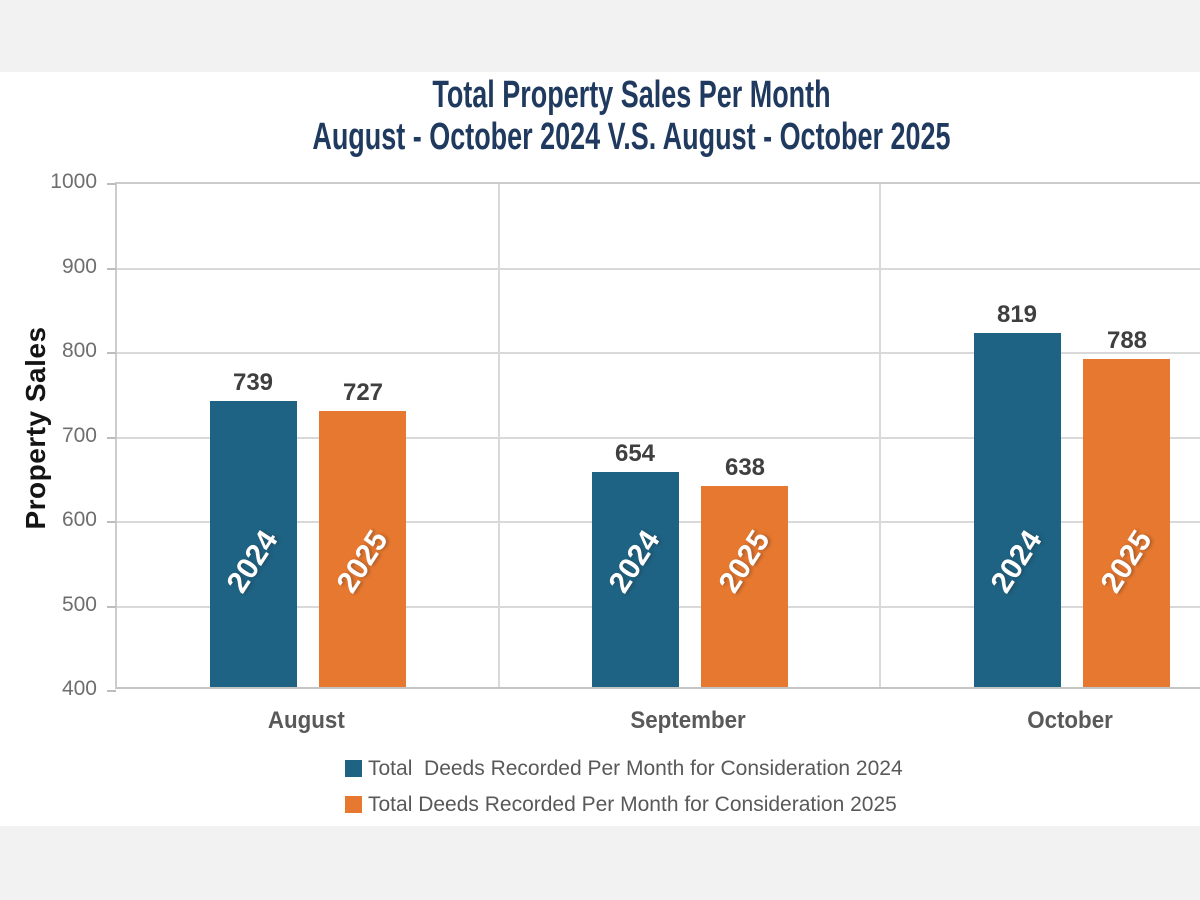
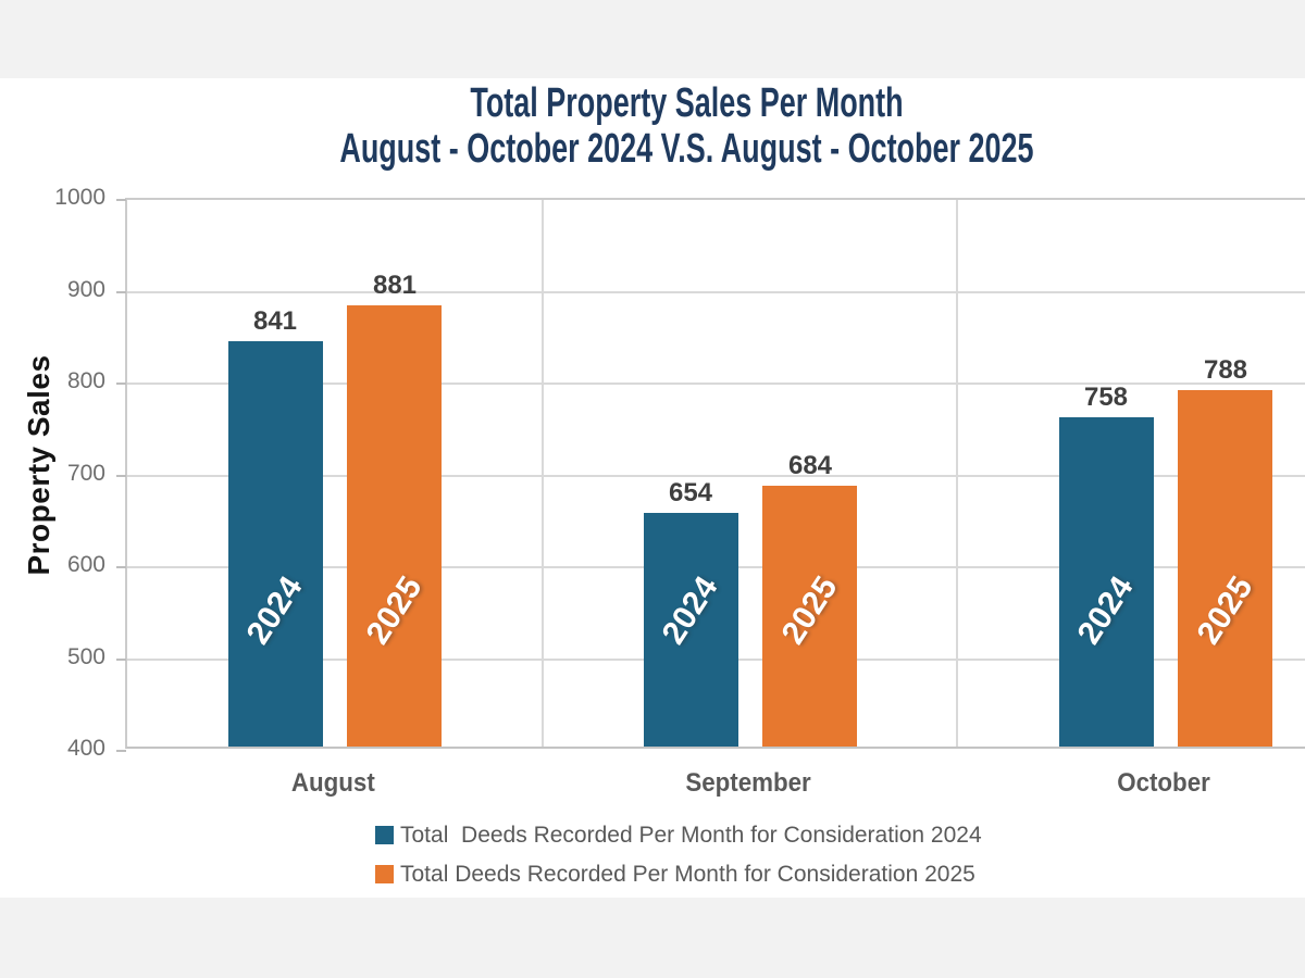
Total Deeds Recorded Per Month for Consideration 2024/August: 739 -> 841
Total Deeds Recorded Per Month for Consideration 2025/August: 727 -> 881
Total Deeds Recorded Per Month for Consideration 2025/September: 638 -> 684
Total Deeds Recorded Per Month for Consideration 2024/October: 819 -> 758
